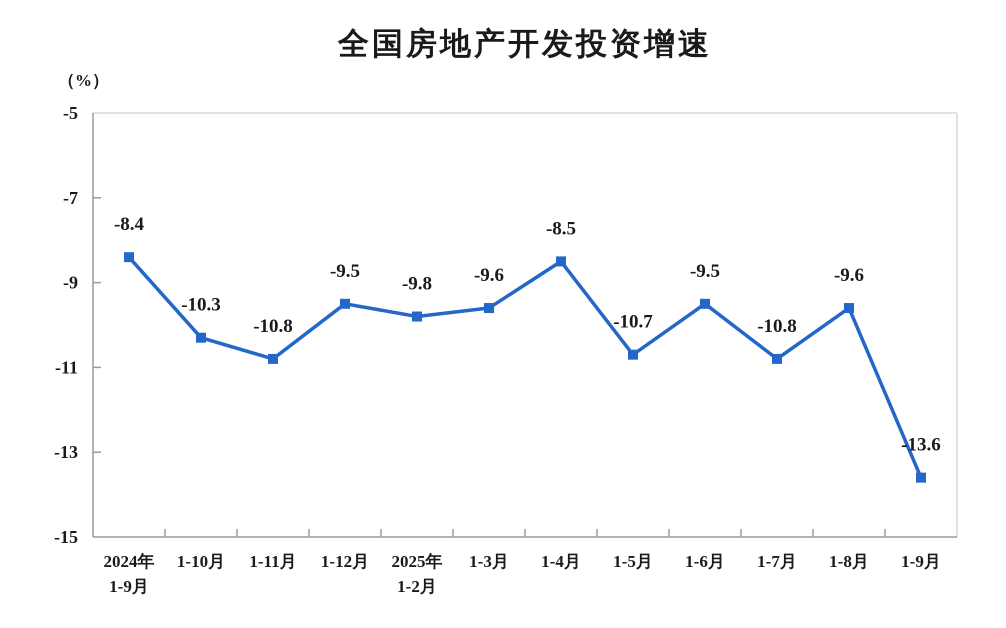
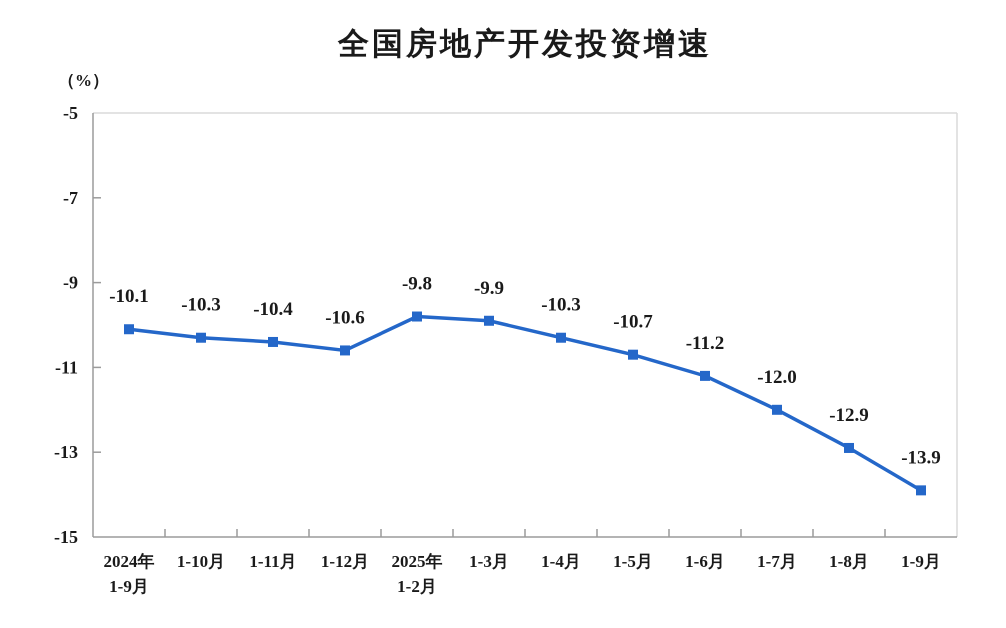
2024年 1-9月: -8.4 -> -10.1
1-11月: -10.8 -> -10.4
1-12月: -9.5 -> -10.6
1-3月: -9.6 -> -9.9
1-4月: -8.5 -> -10.3
1-6月: -9.5 -> -11.2
1-7月: -10.8 -> -12.0
1-8月: -9.6 -> -12.9
1-9月: -13.6 -> -13.9
